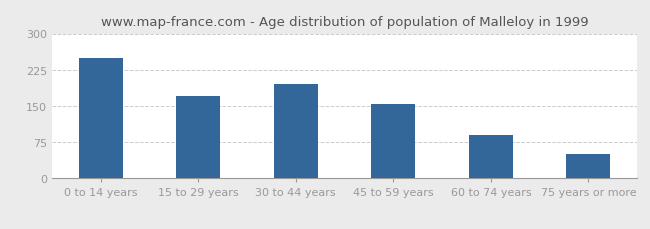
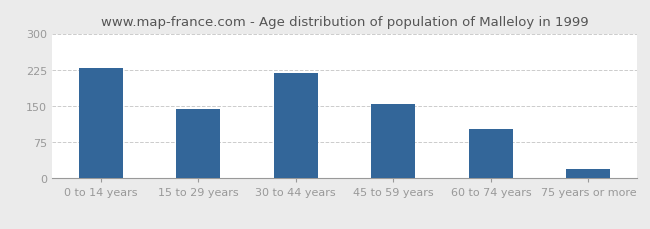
0 to 14 years: 250 -> 228
15 to 29 years: 170 -> 143
30 to 44 years: 195 -> 218
60 to 74 years: 90 -> 103
75 years or more: 50 -> 20
